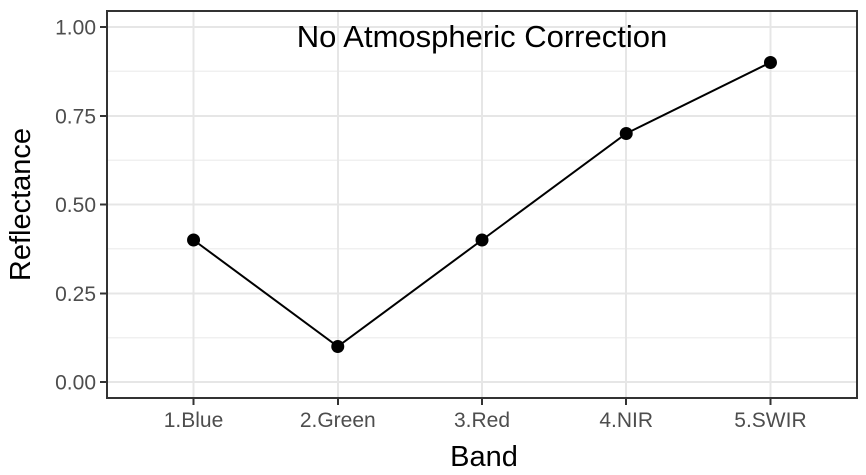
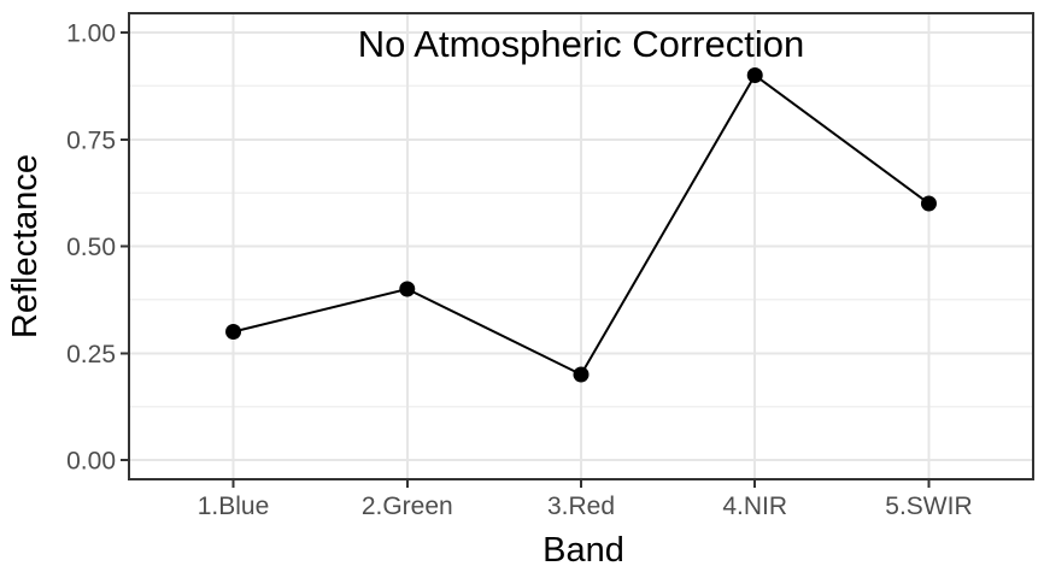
1.Blue: 0.4 -> 0.3
2.Green: 0.1 -> 0.4
3.Red: 0.4 -> 0.2
4.NIR: 0.7 -> 0.9
5.SWIR: 0.9 -> 0.6
